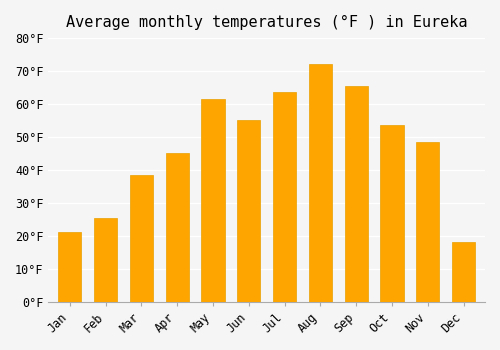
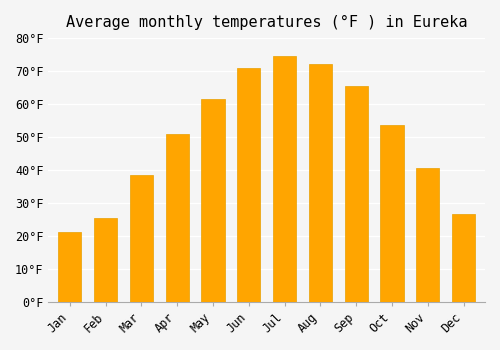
Apr: 45.0°F -> 51.0°F
Jun: 55.0°F -> 71.0°F
Jul: 63.5°F -> 74.5°F
Nov: 48.5°F -> 40.5°F
Dec: 18.0°F -> 26.5°F
